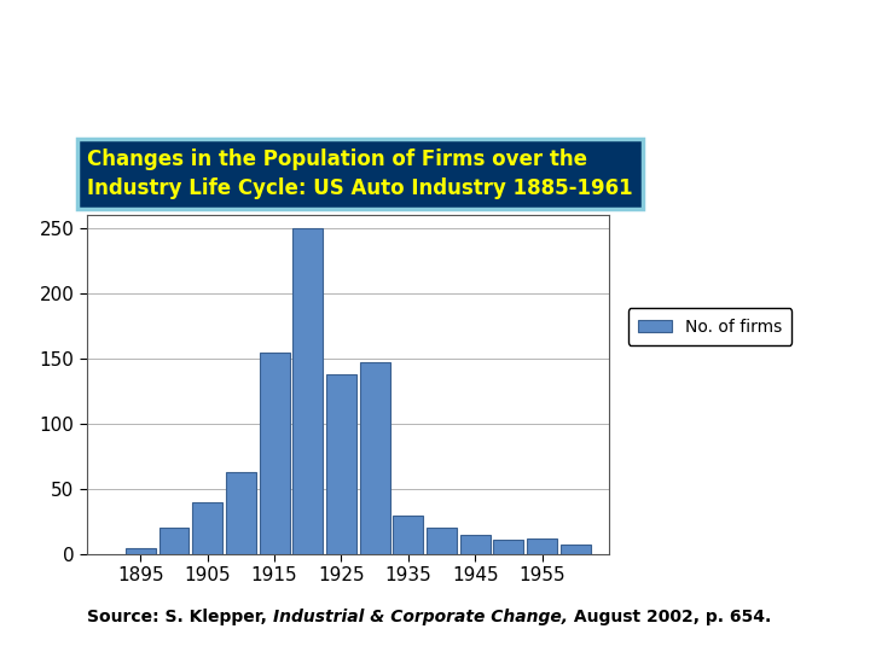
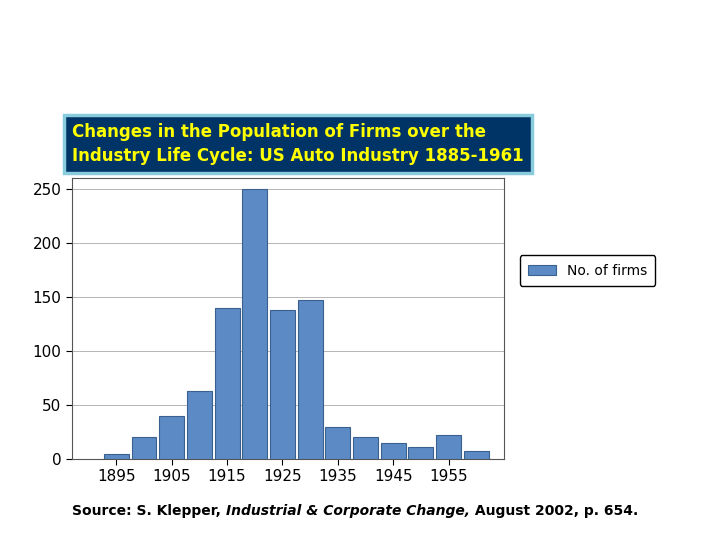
1915: 155 -> 140
1955: 12 -> 22
